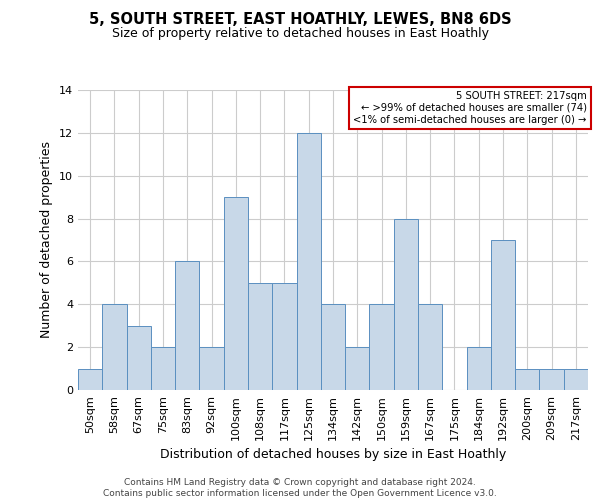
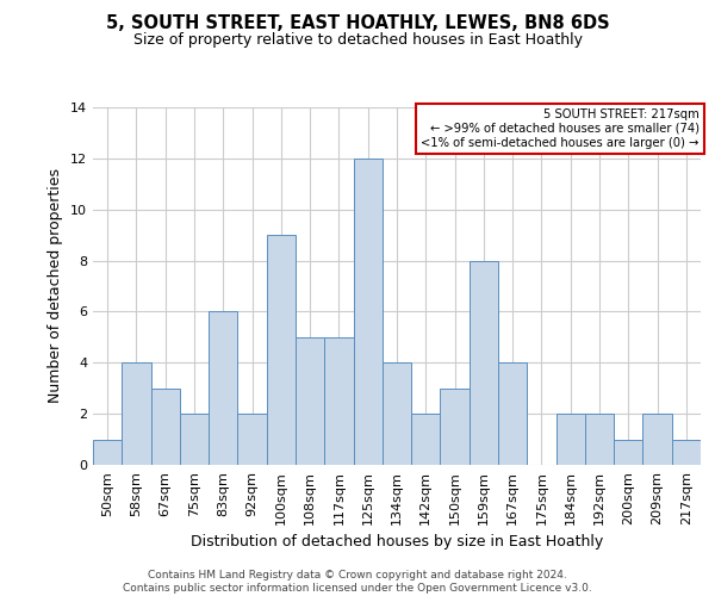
150sqm: 4 -> 3
192sqm: 7 -> 2
209sqm: 1 -> 2
